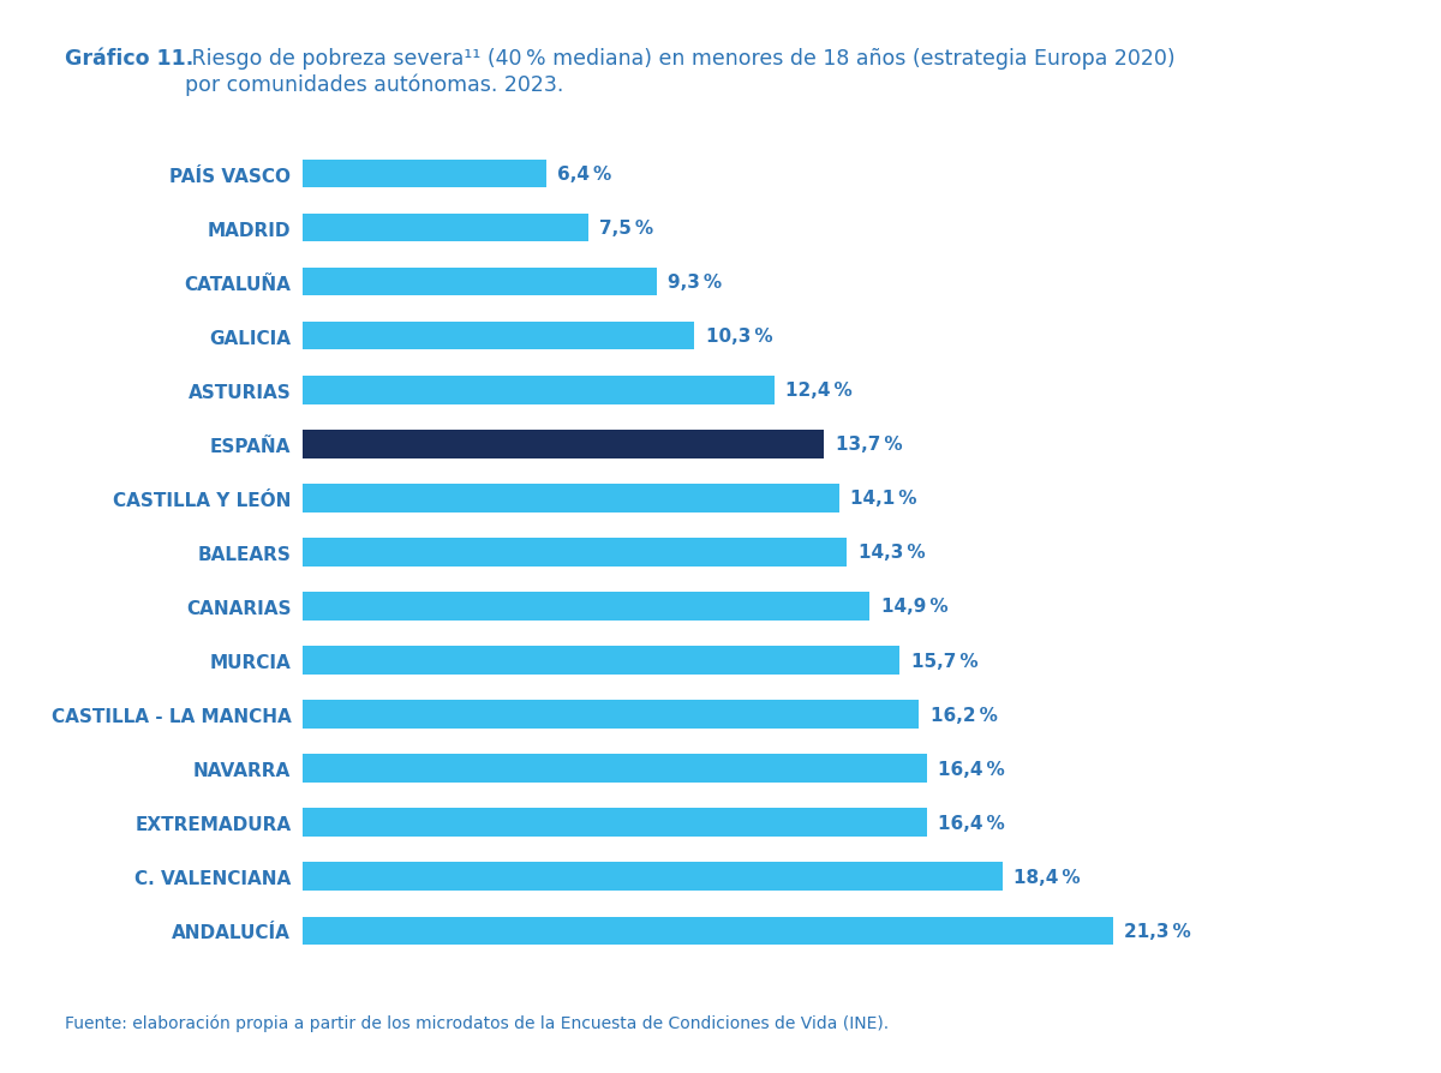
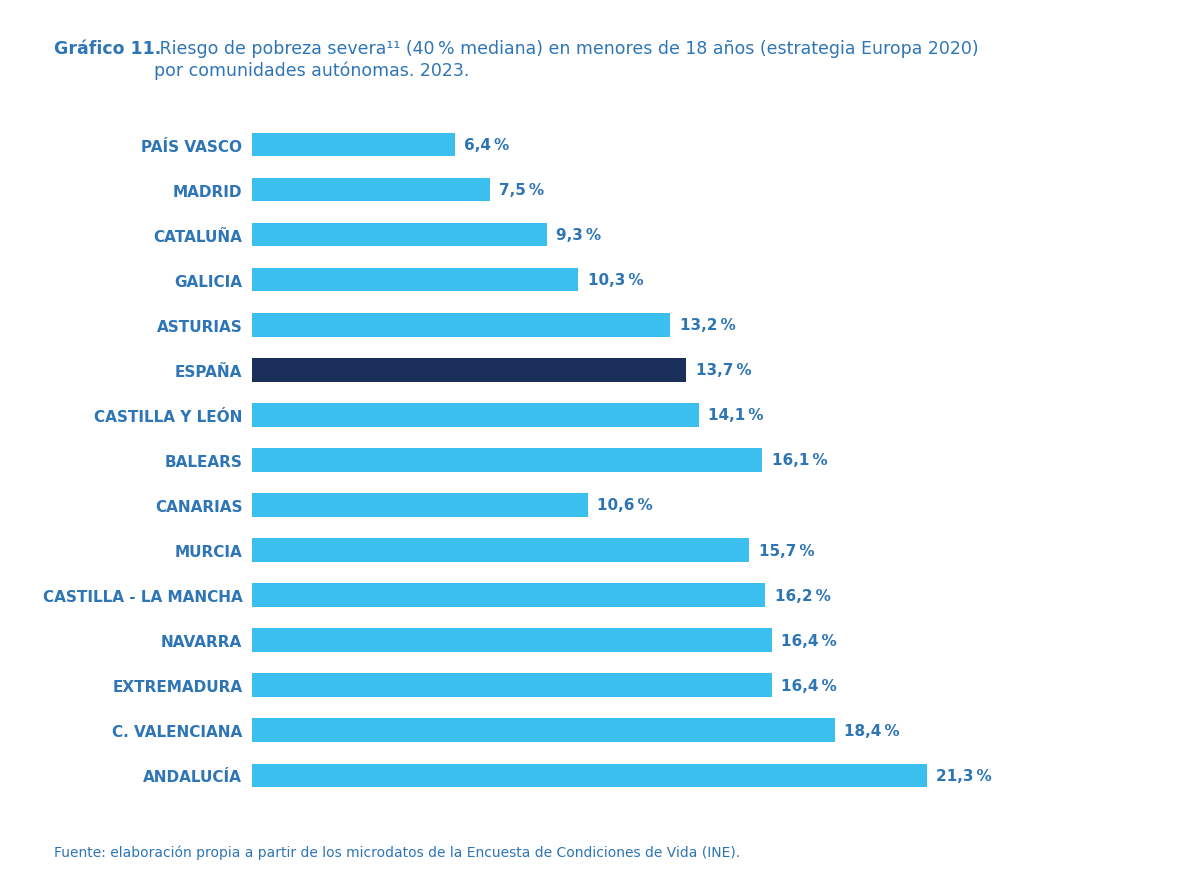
ASTURIAS: 12,4 -> 13,2
BALEARS: 14,3 -> 16,1
CANARIAS: 14,9 -> 10,6
